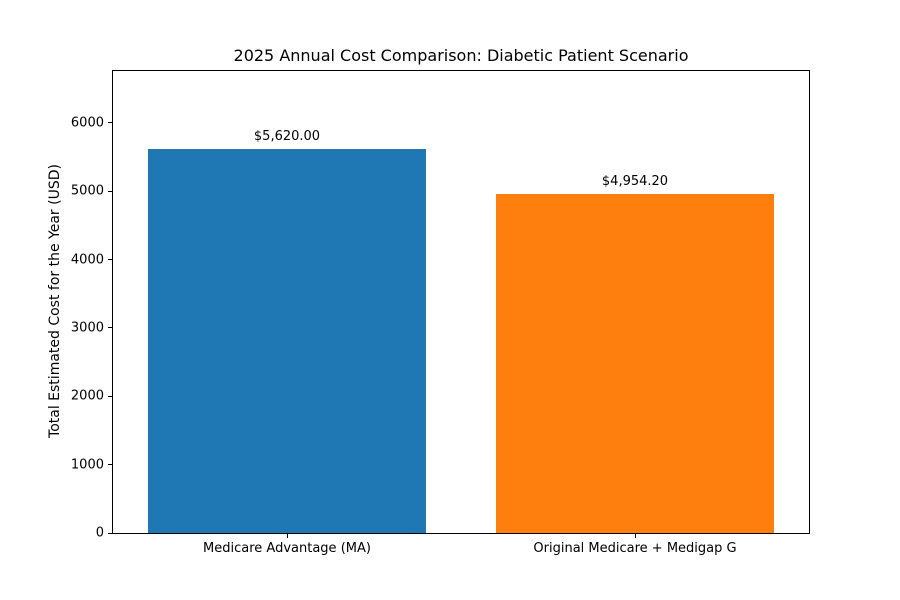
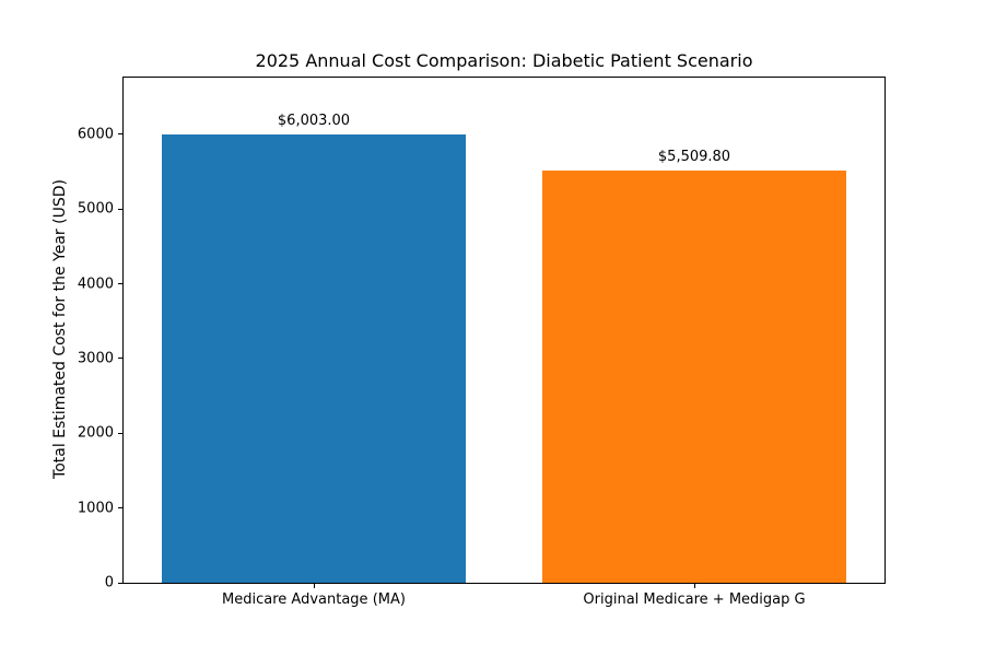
Medicare Advantage (MA): $5,620.00 -> $6,003.00
Original Medicare + Medigap G: $4,954.20 -> $5,509.80
